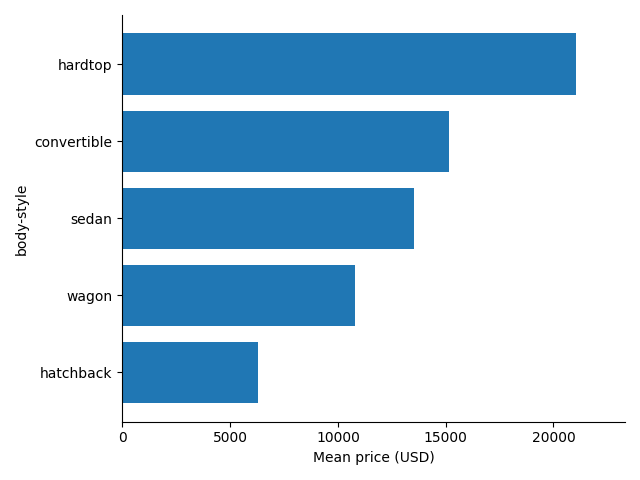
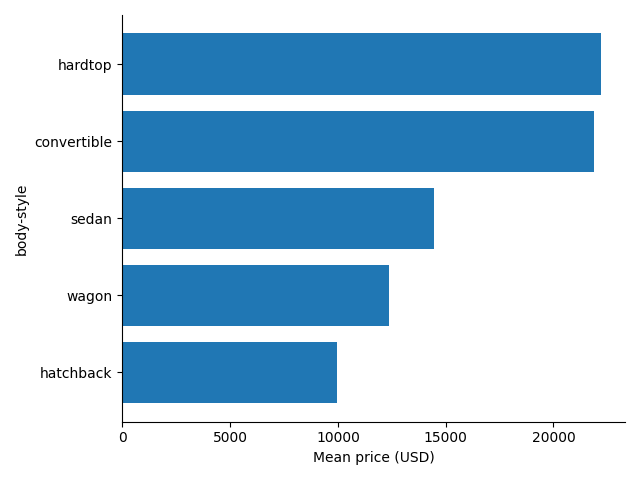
hardtop: 21050 -> 22210
convertible: 15150 -> 21890
sedan: 13550 -> 14460
wagon: 10800 -> 12370
hatchback: 6300 -> 9960
